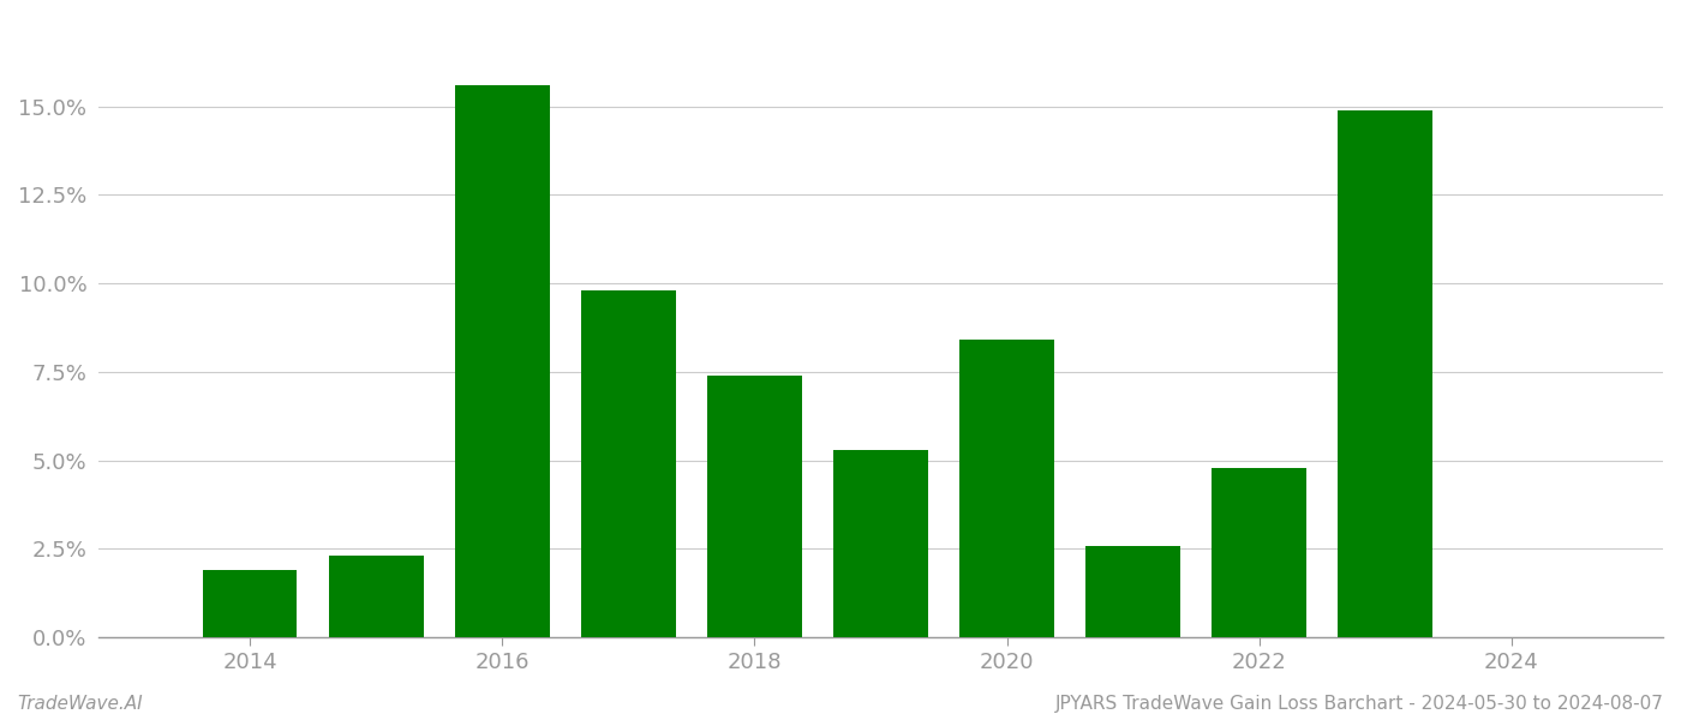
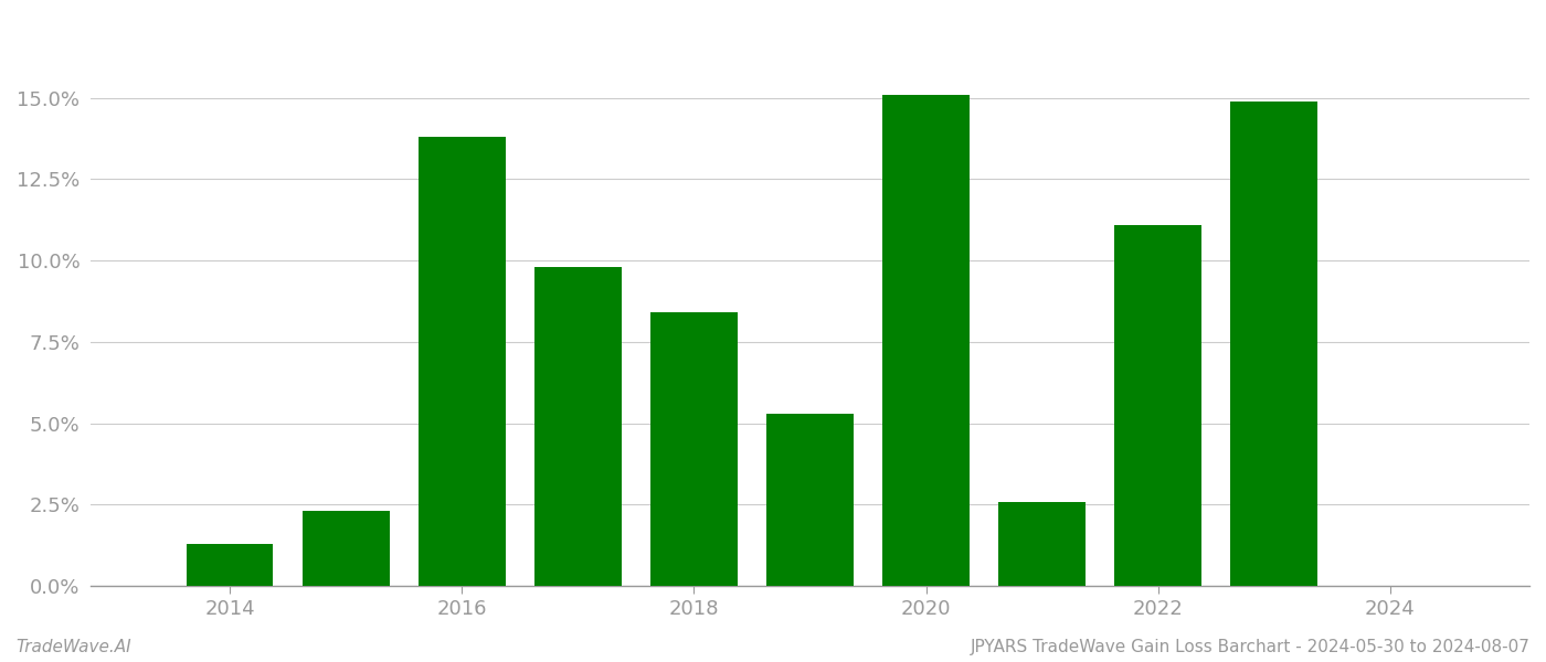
2014: 1.9% -> 1.3%
2016: 15.6% -> 13.8%
2018: 7.4% -> 8.4%
2020: 8.4% -> 15.1%
2022: 4.8% -> 11.1%
